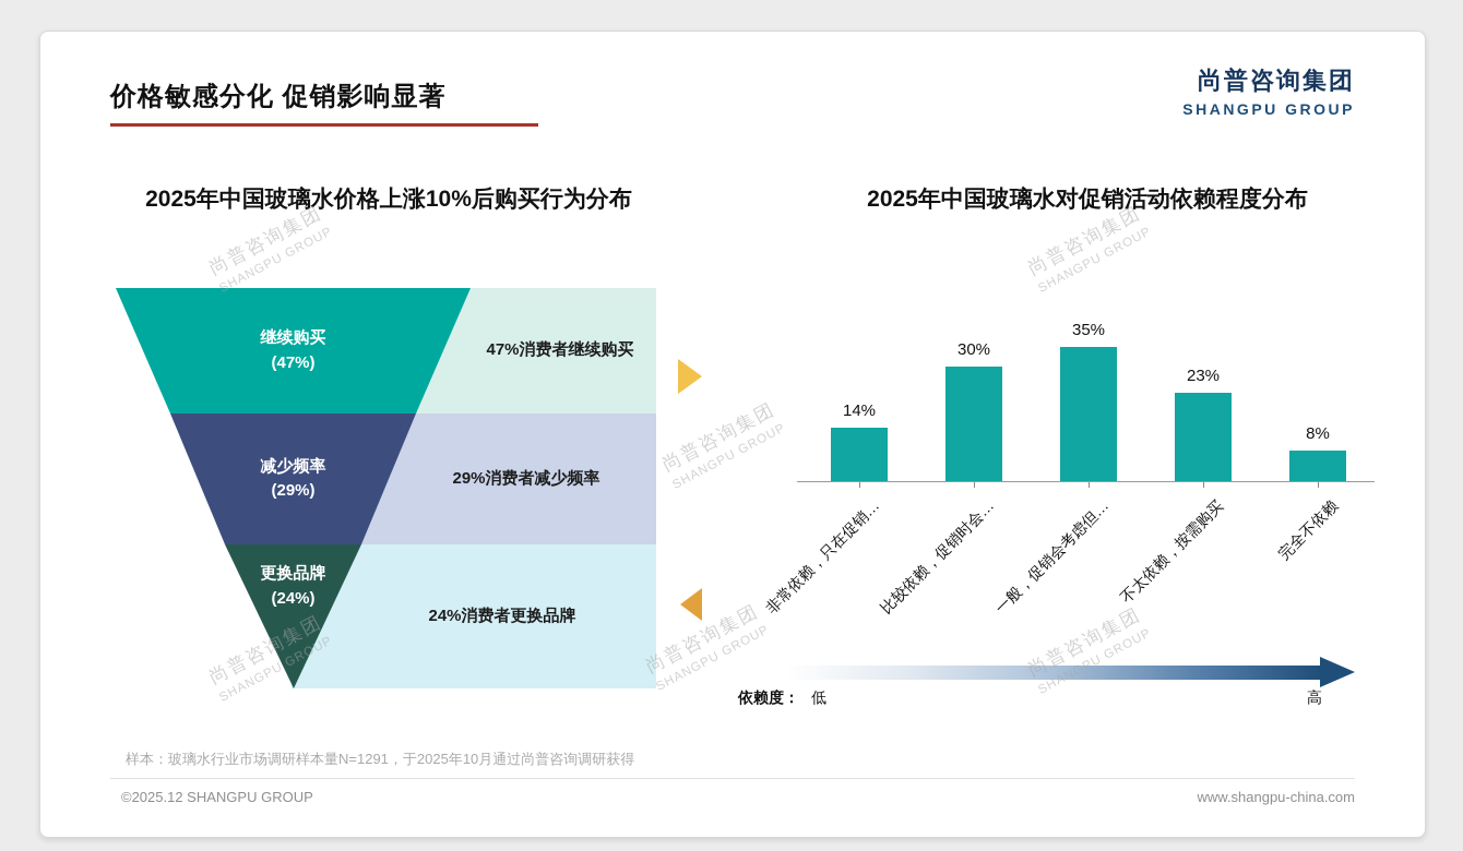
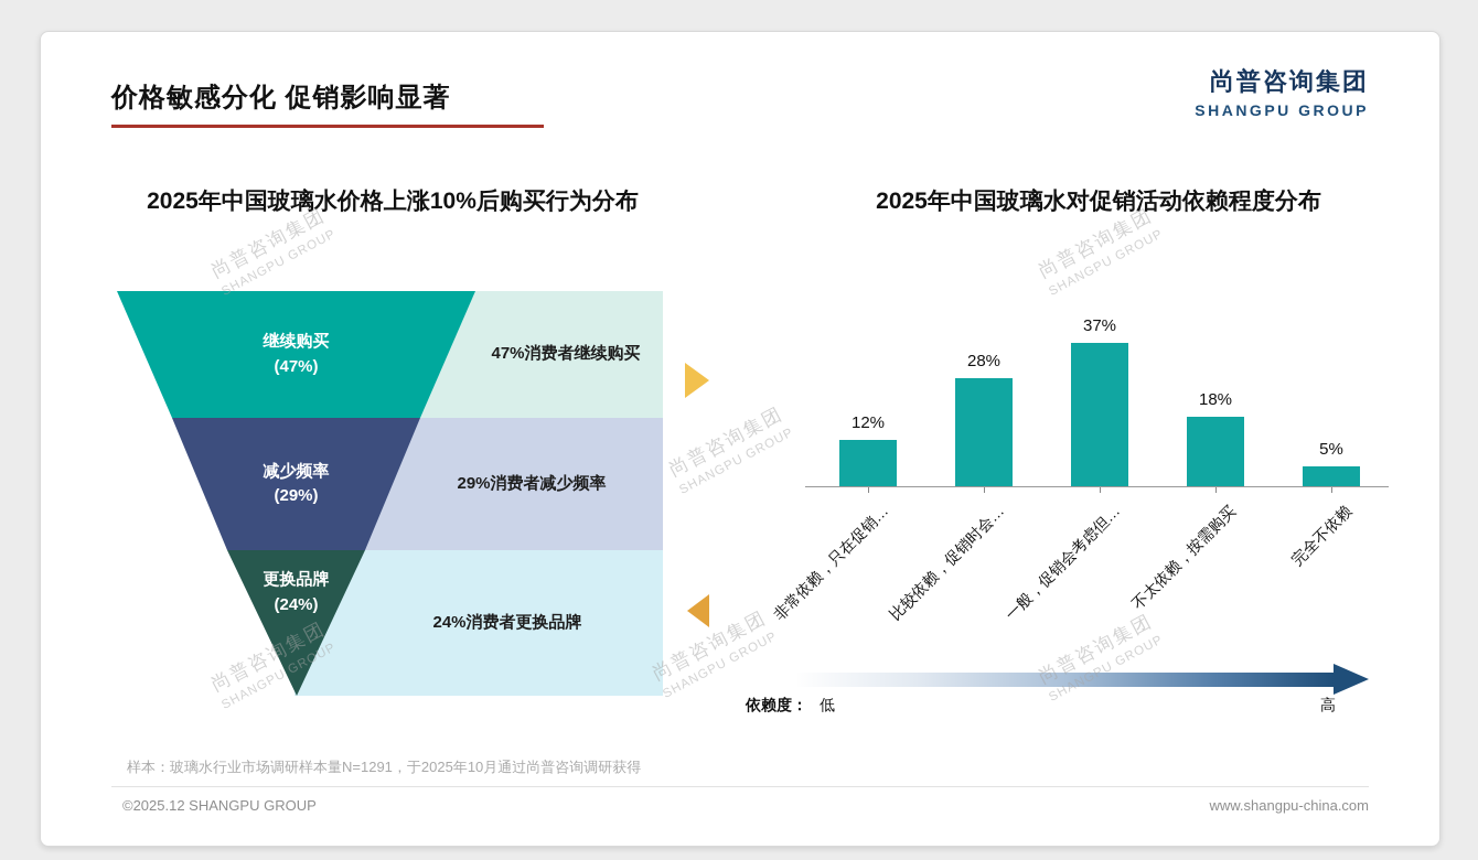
2025年中国玻璃水对促销活动依赖程度分布/非常依赖，只在促销…: 14% -> 12%
2025年中国玻璃水对促销活动依赖程度分布/比较依赖，促销时会…: 30% -> 28%
2025年中国玻璃水对促销活动依赖程度分布/一般，促销会考虑但…: 35% -> 37%
2025年中国玻璃水对促销活动依赖程度分布/不太依赖，按需购买: 23% -> 18%
2025年中国玻璃水对促销活动依赖程度分布/完全不依赖: 8% -> 5%
